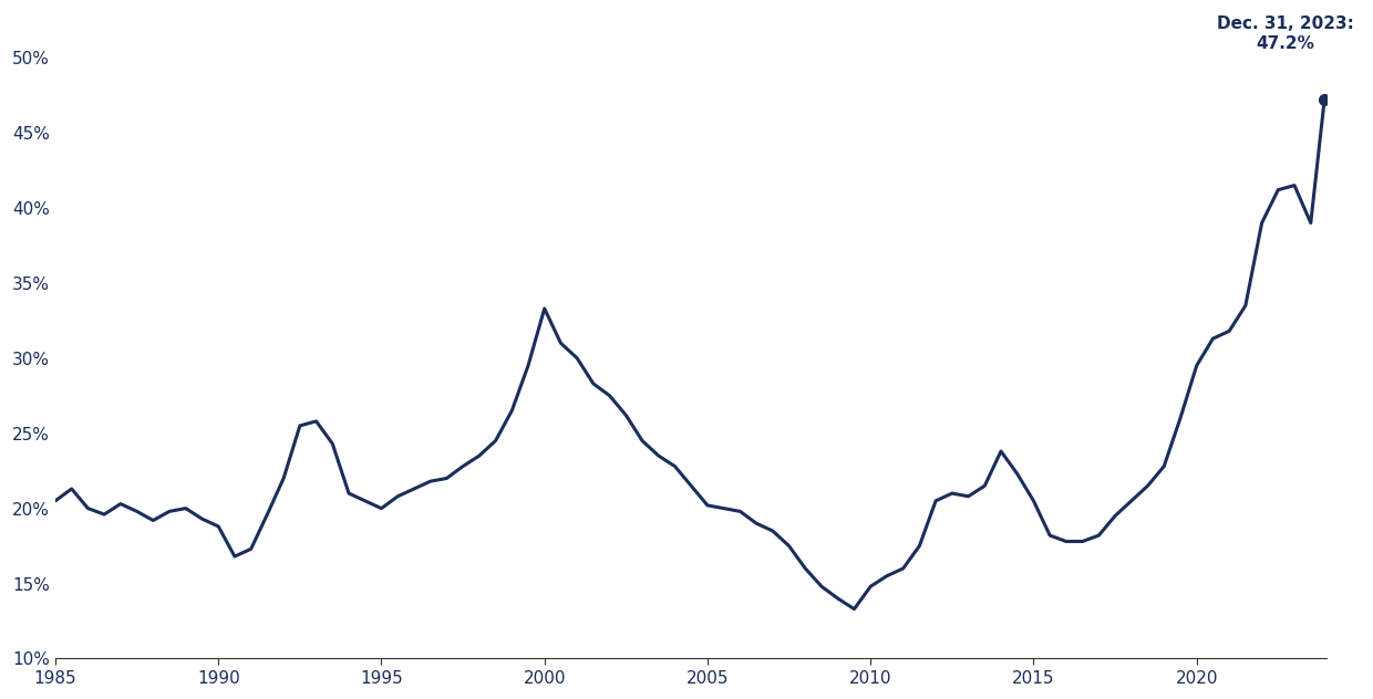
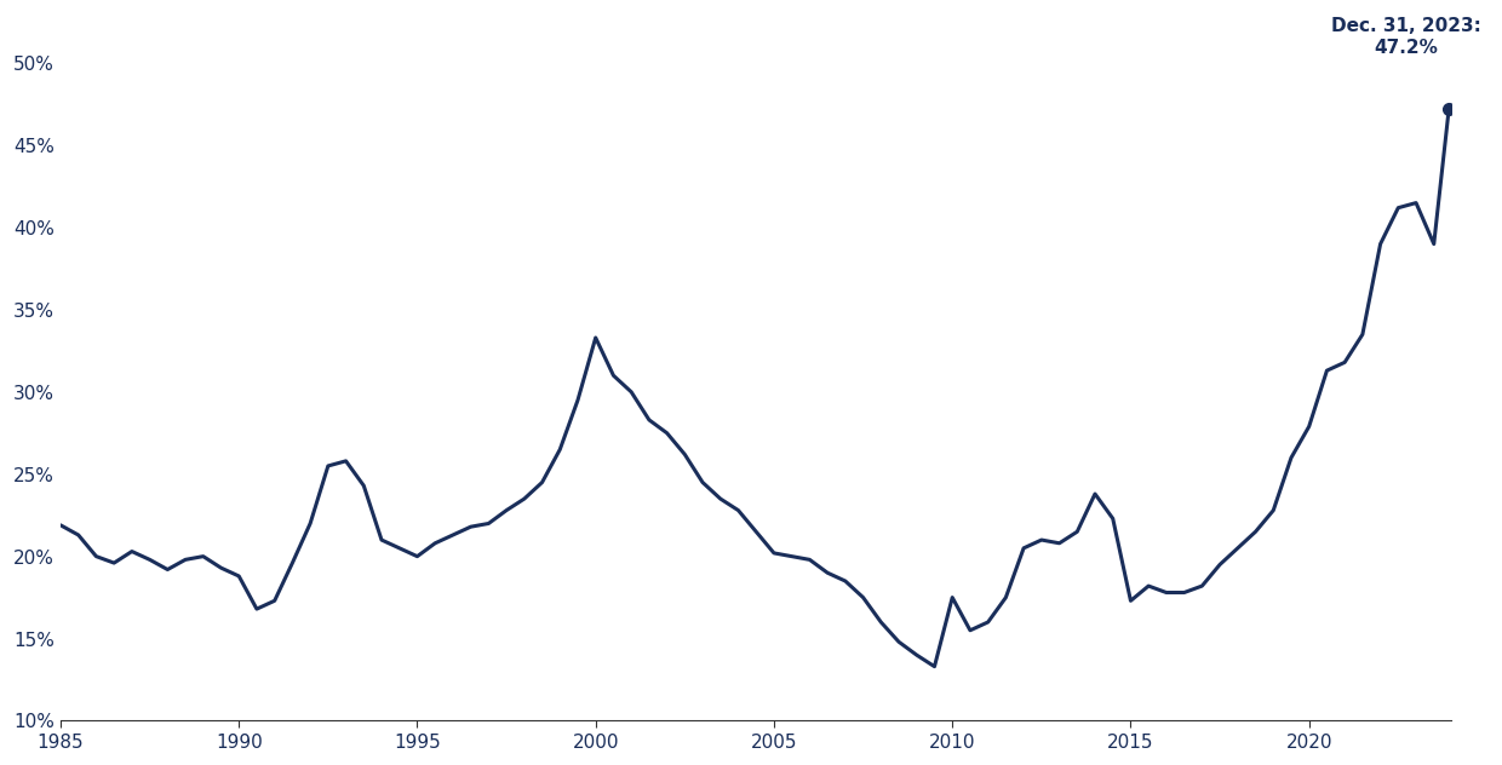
1985: 20.5% -> 21.9%
2010: 14.8% -> 17.5%
2015: 20.5% -> 17.3%
2020: 29.5% -> 27.9%
